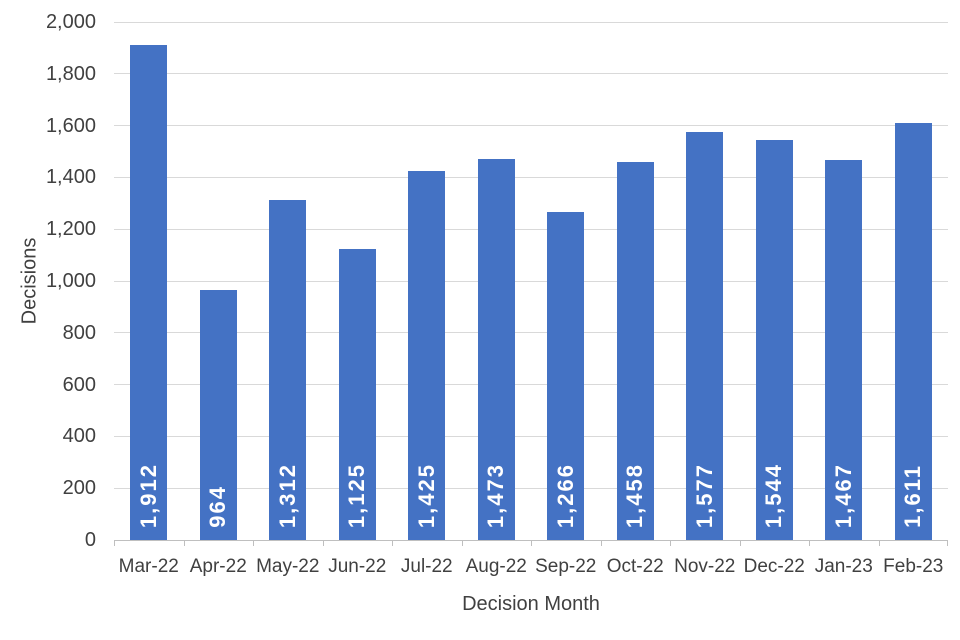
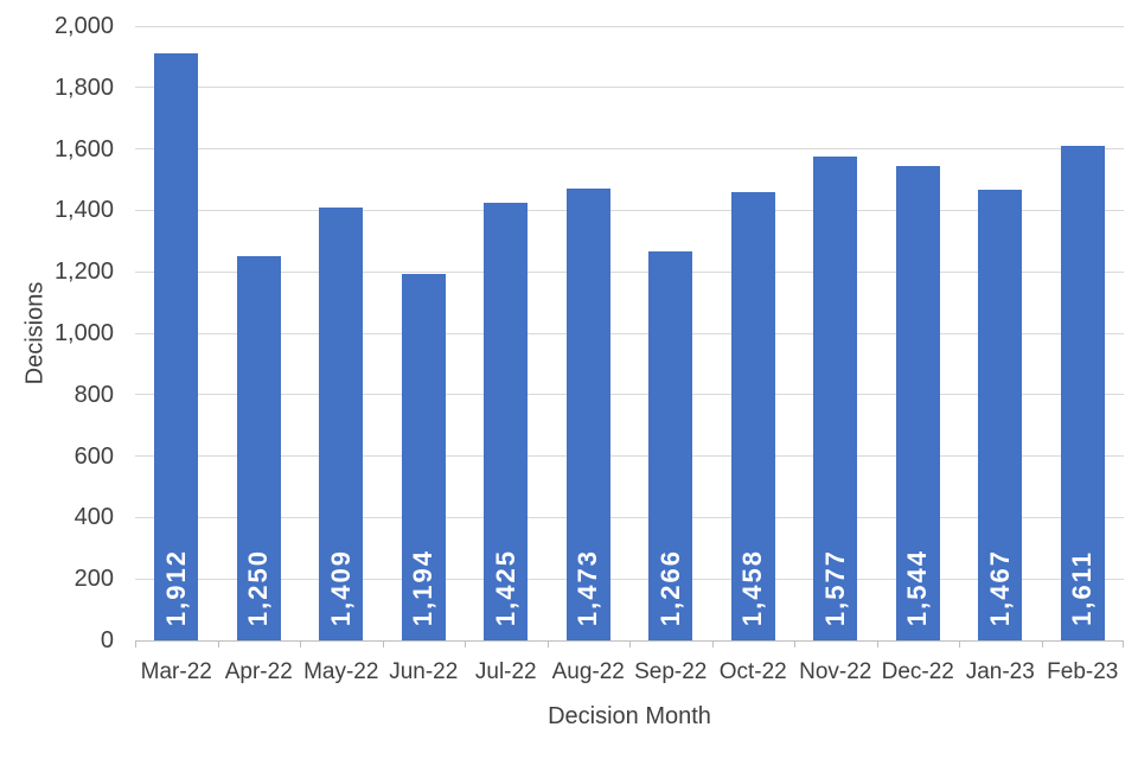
Apr-22: 964 -> 1,250
May-22: 1,312 -> 1,409
Jun-22: 1,125 -> 1,194
